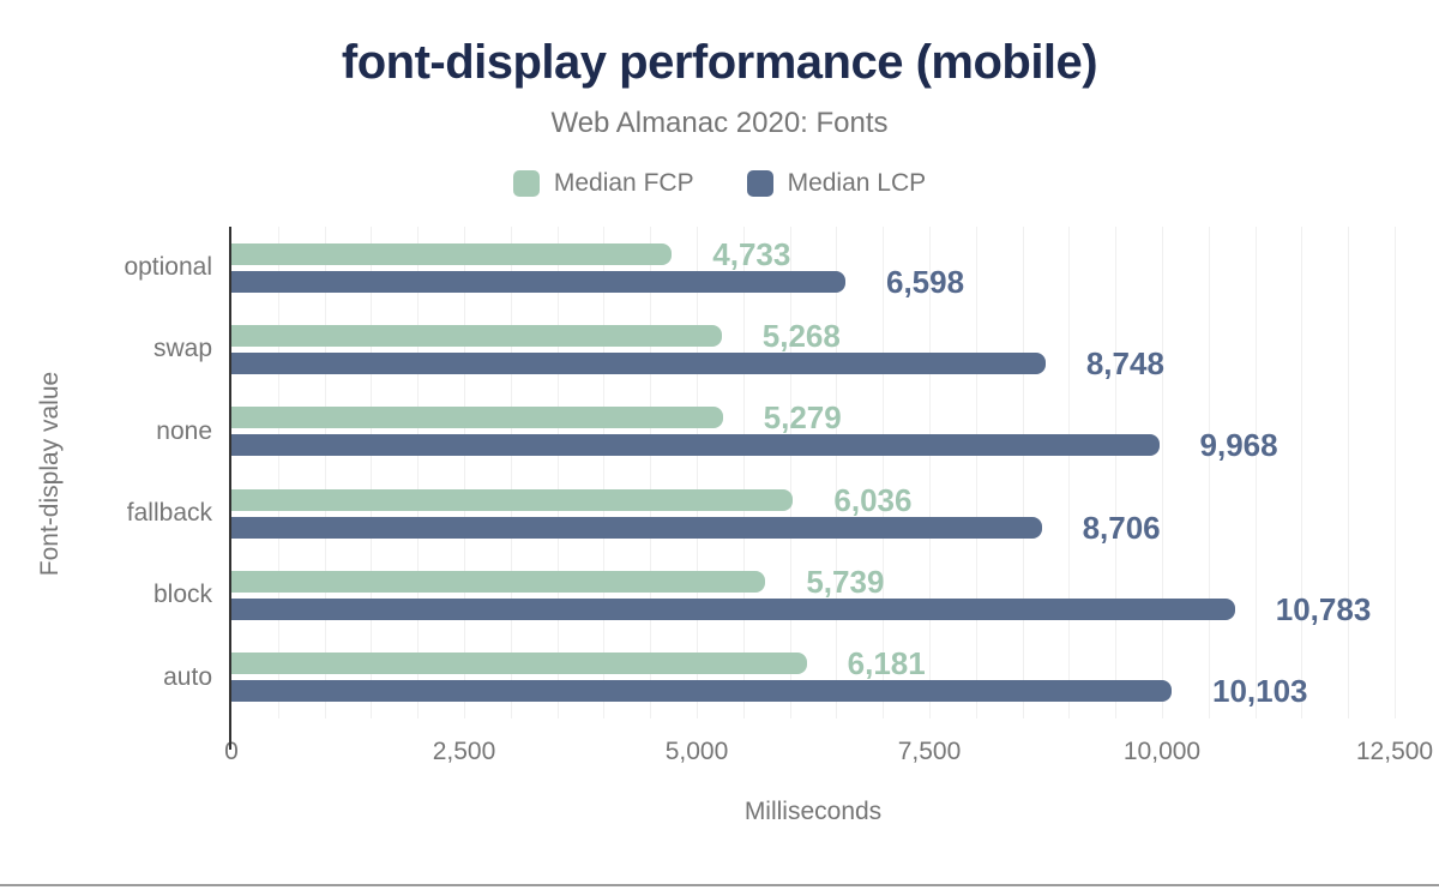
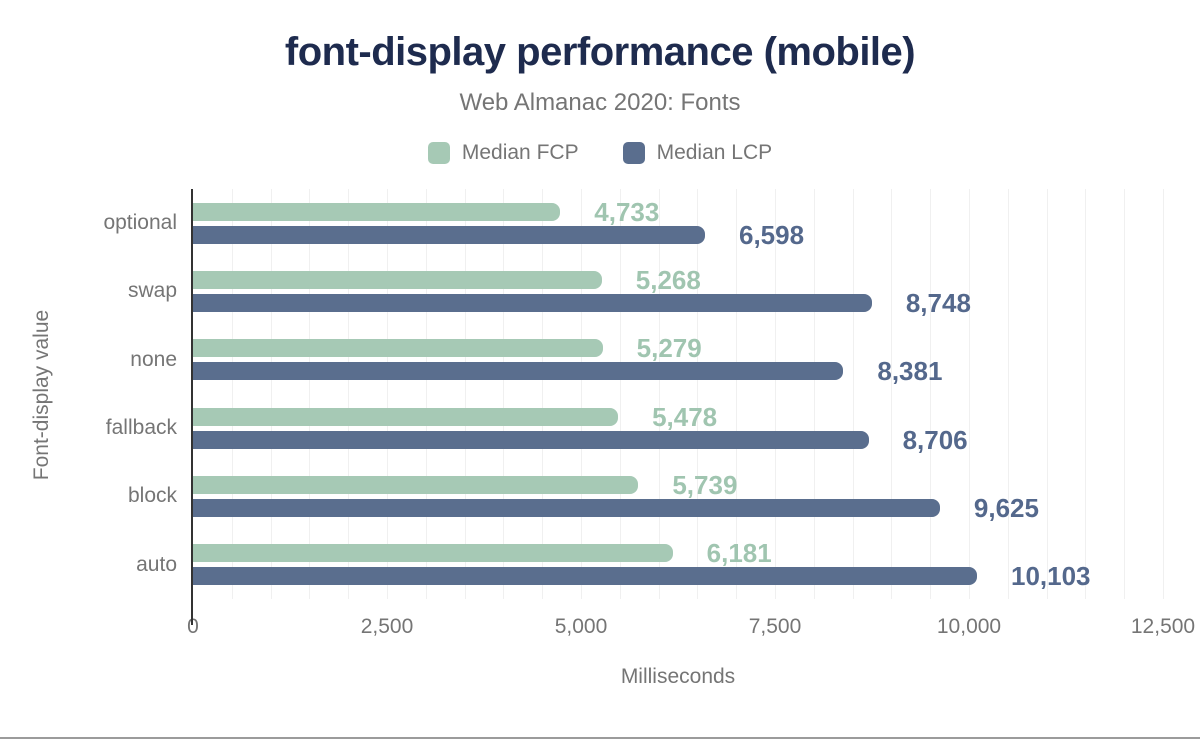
Median LCP/none: 9,968 -> 8,381
Median FCP/fallback: 6,036 -> 5,478
Median LCP/block: 10,783 -> 9,625
